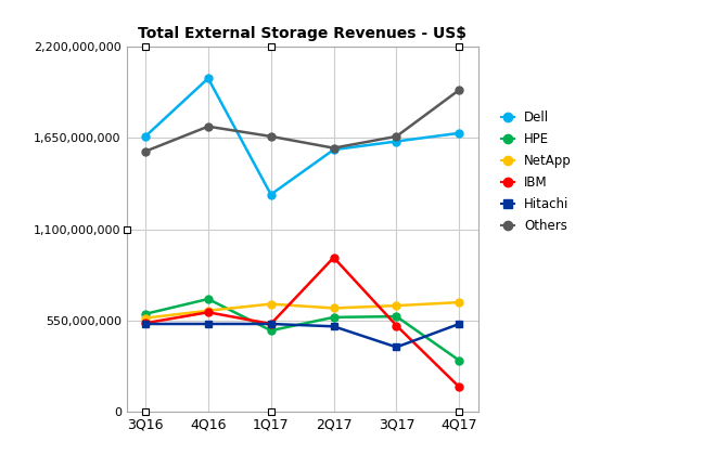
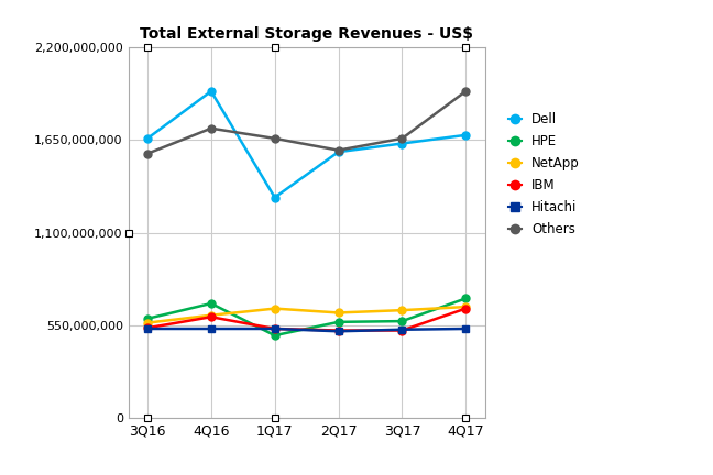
Dell/4Q16: 2,010,000,000 -> 1,940,000,000
IBM/2Q17: 930,000,000 -> 520,000,000
Hitachi/3Q17: 390,000,000 -> 520,000,000
HPE/4Q17: 310,000,000 -> 710,000,000
IBM/4Q17: 150,000,000 -> 650,000,000
